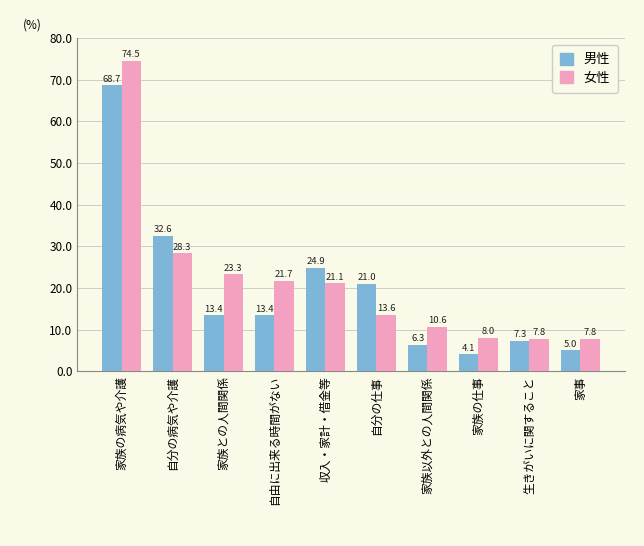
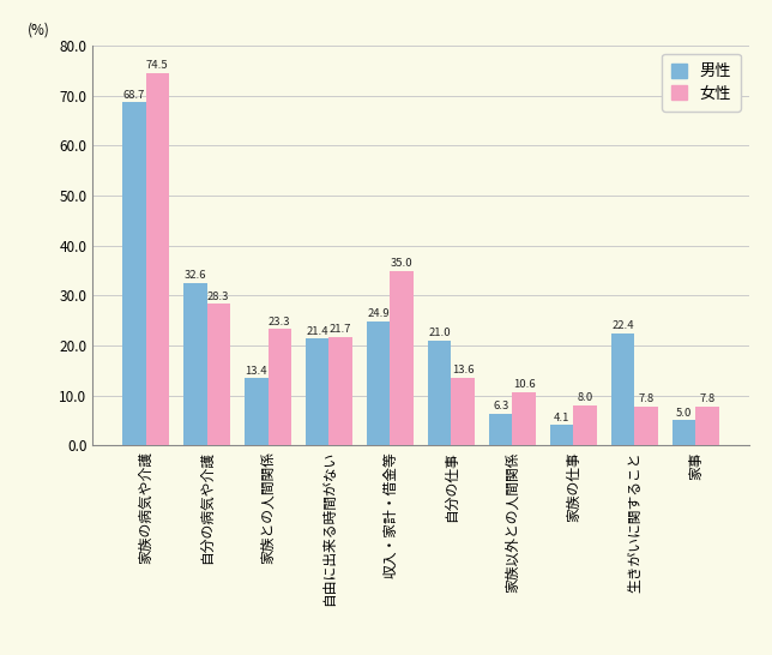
男性/自由に出来る時間がない: 13.4 -> 21.4
女性/収入・家計・借金等: 21.1 -> 35.0
男性/生きがいに関すること: 7.3 -> 22.4
